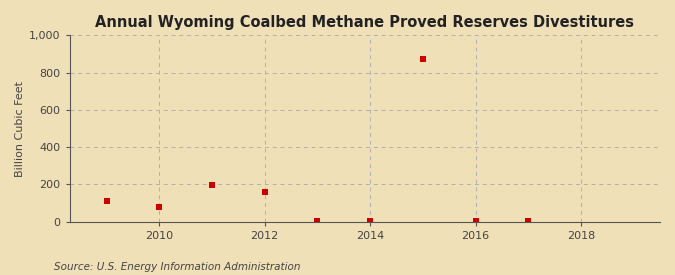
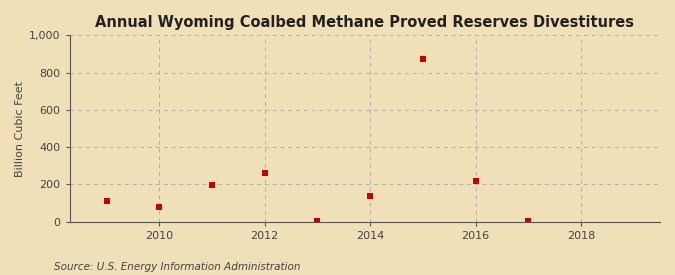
2012: 160 -> 260
2014: 0 -> 140
2016: 0 -> 220
